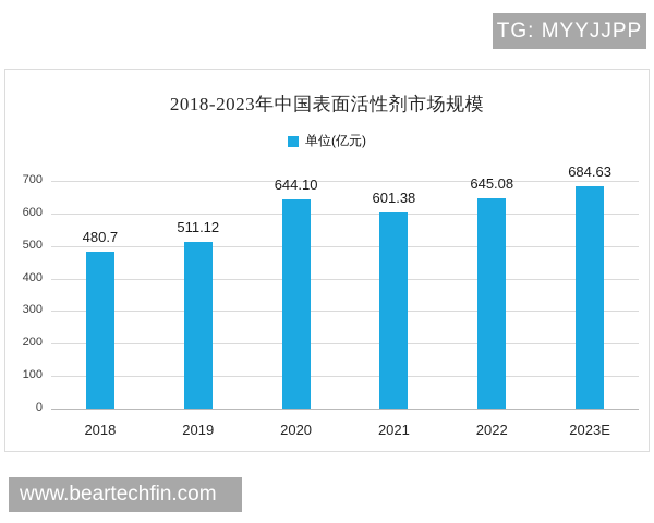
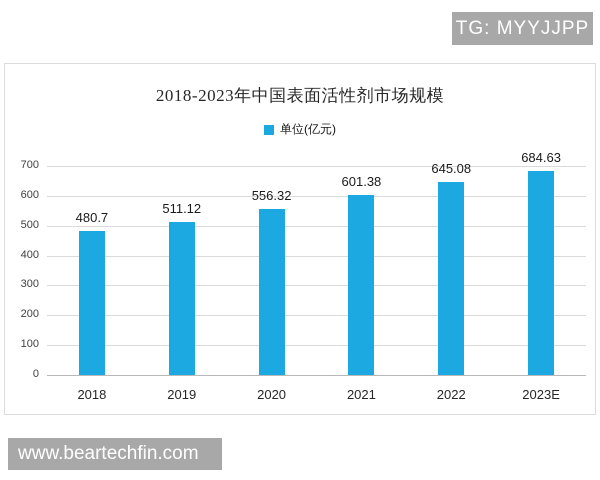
2020: 644.10 -> 556.32
